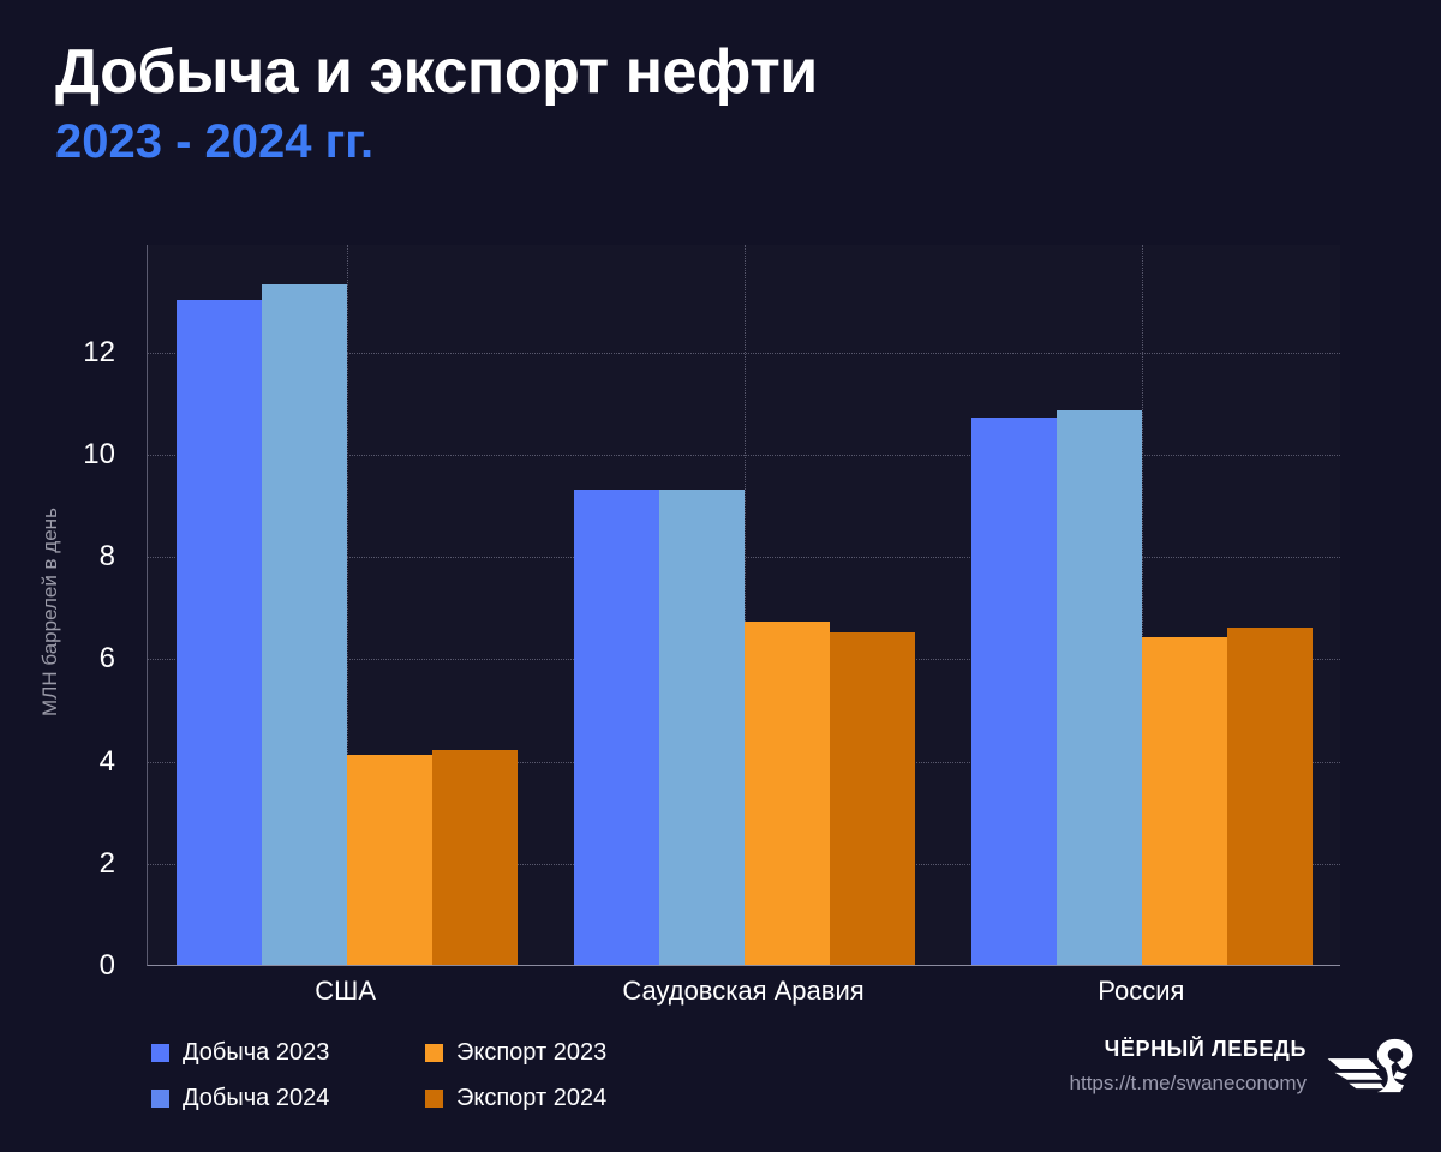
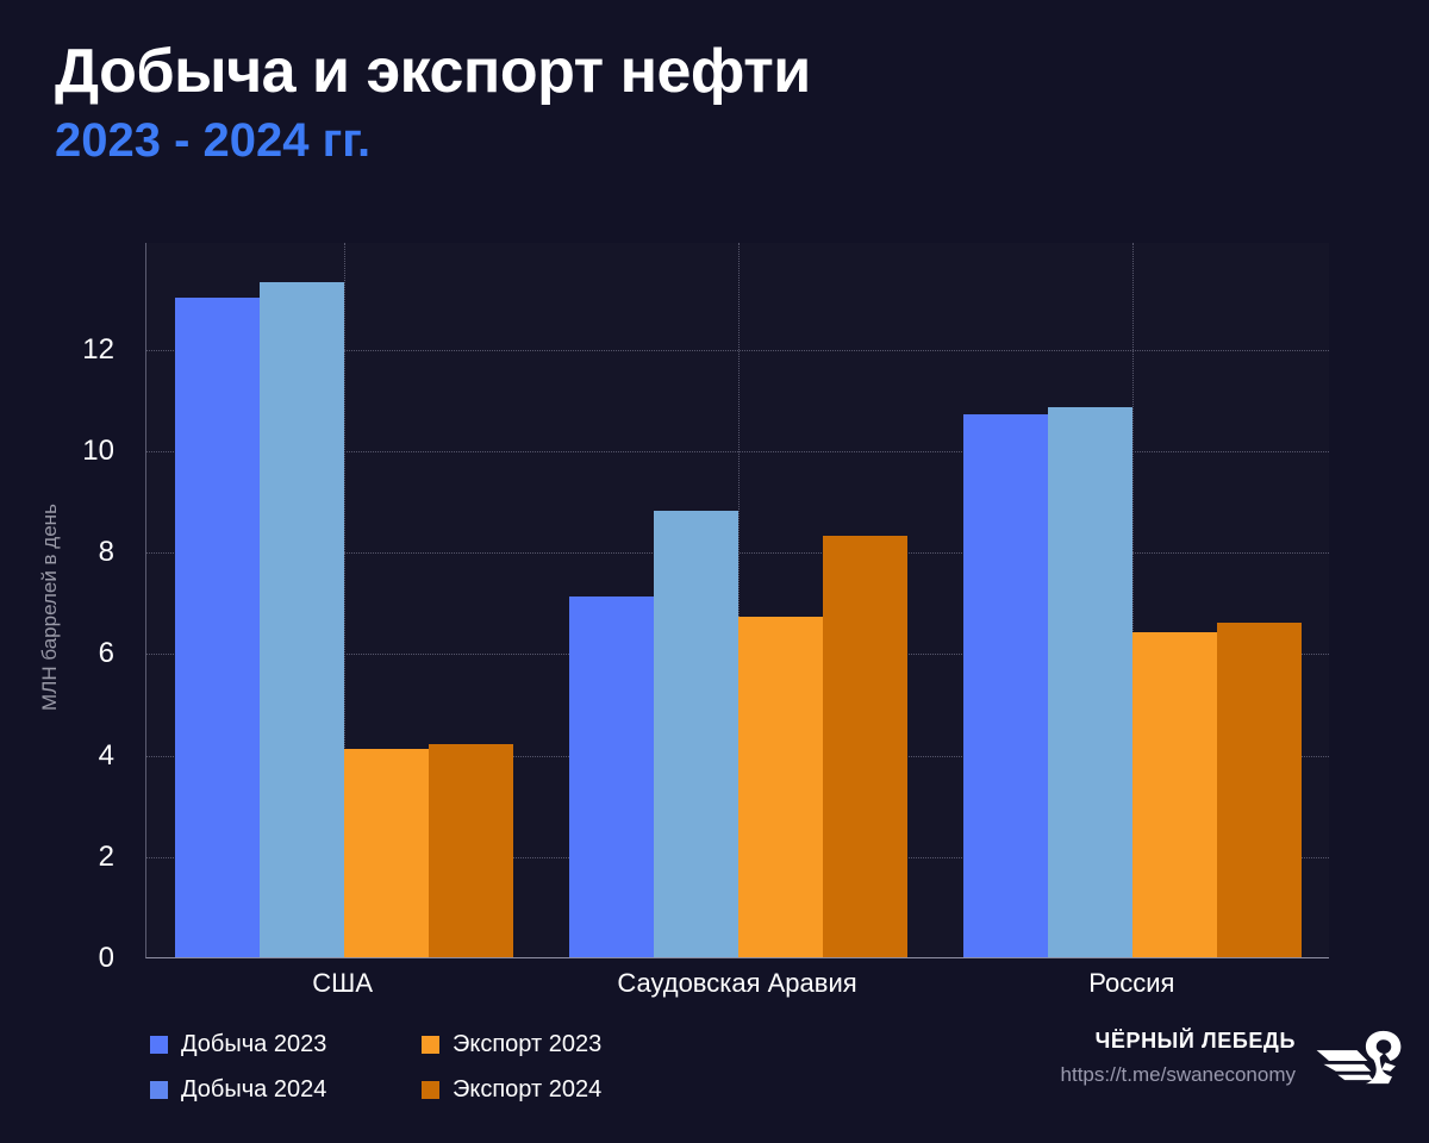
Добыча 2023/Саудовская Аравия: 9.3 -> 7.1
Добыча 2024/Саудовская Аравия: 9.3 -> 8.8
Экспорт 2024/Саудовская Аравия: 6.5 -> 8.3
